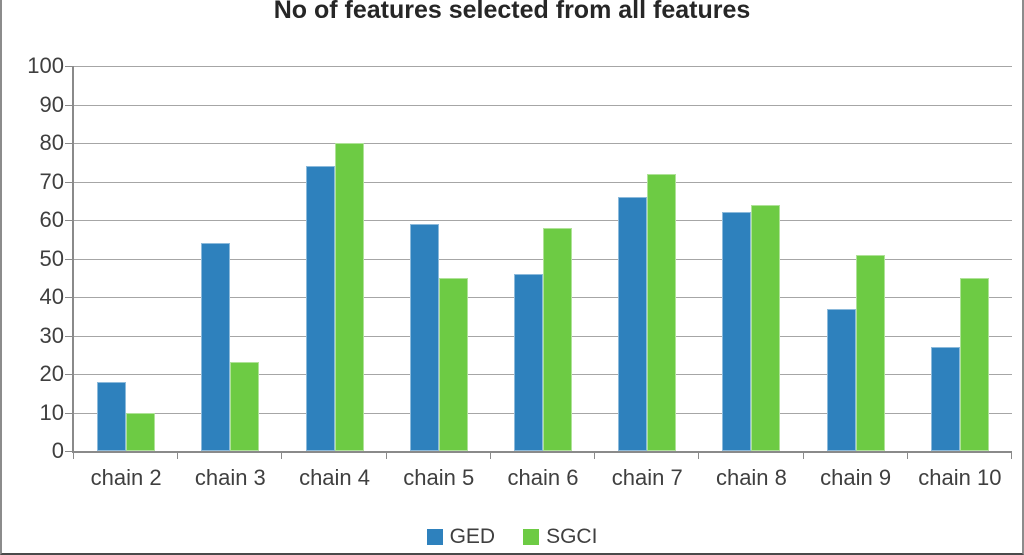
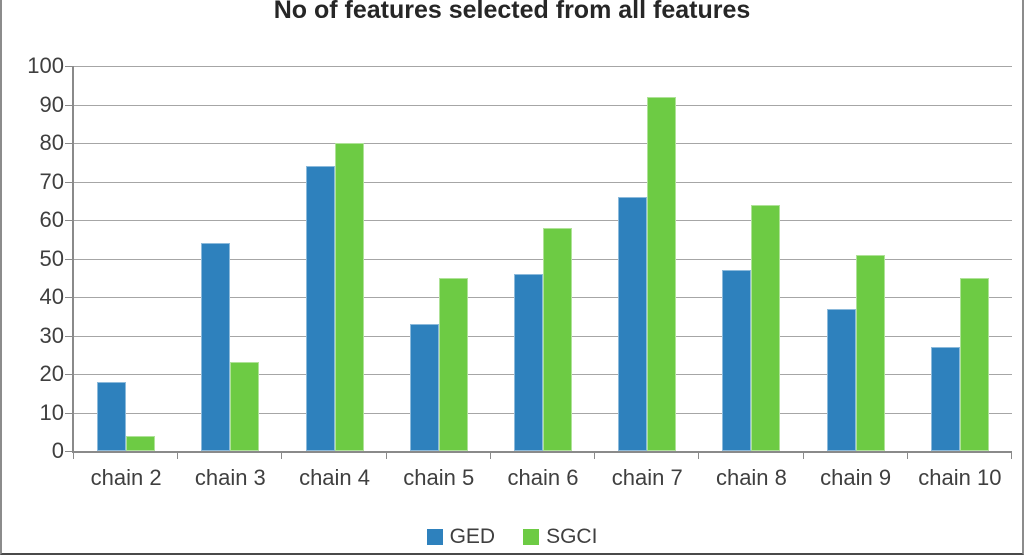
SGCI/chain 2: 10 -> 4
GED/chain 5: 59 -> 33
SGCI/chain 7: 72 -> 92
GED/chain 8: 62 -> 47
